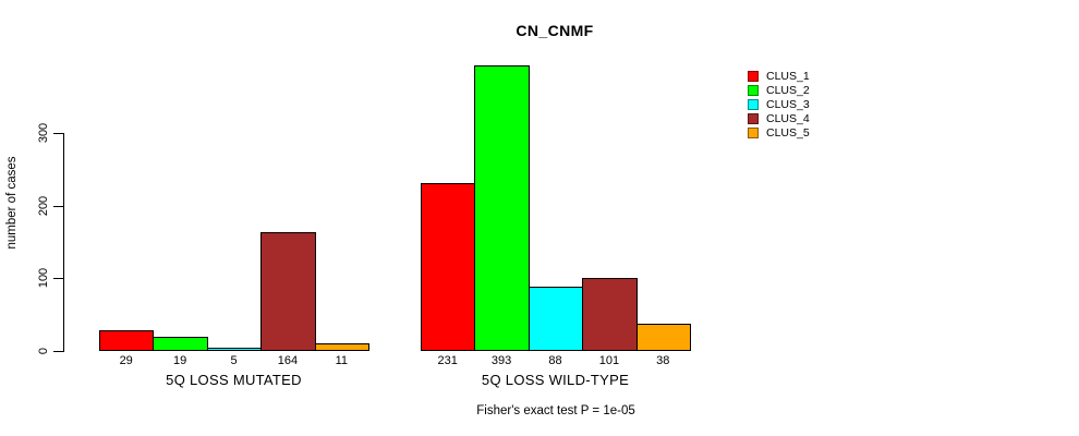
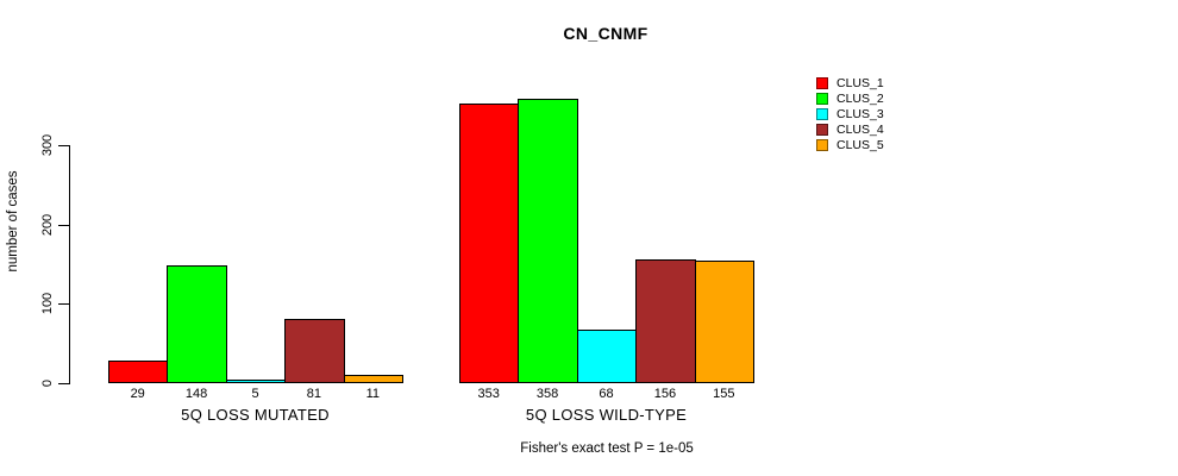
CLUS_2/5Q LOSS MUTATED: 19 -> 148
CLUS_4/5Q LOSS MUTATED: 164 -> 81
CLUS_1/5Q LOSS WILD-TYPE: 231 -> 353
CLUS_2/5Q LOSS WILD-TYPE: 393 -> 358
CLUS_3/5Q LOSS WILD-TYPE: 88 -> 68
CLUS_4/5Q LOSS WILD-TYPE: 101 -> 156
CLUS_5/5Q LOSS WILD-TYPE: 38 -> 155
